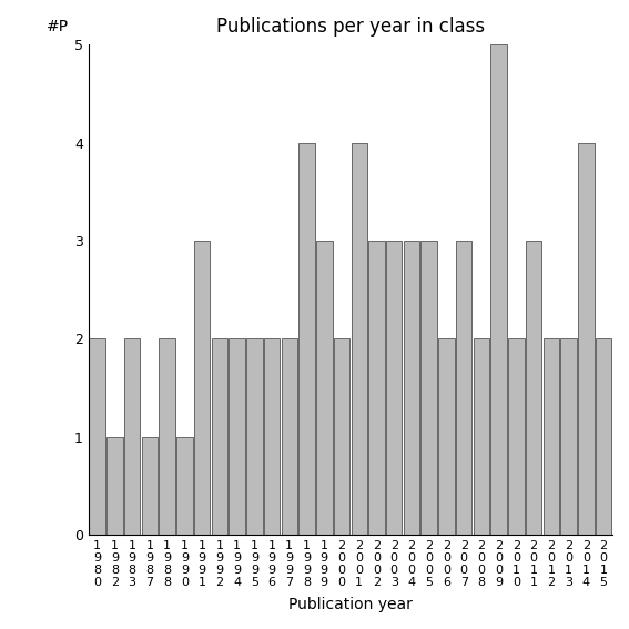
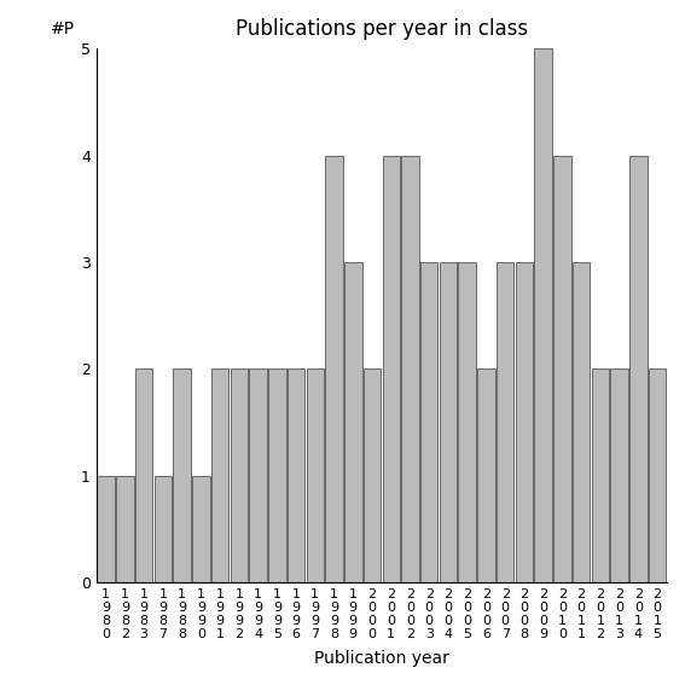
1 9 8 0: 2 -> 1
1 9 9 1: 3 -> 2
2 0 0 2: 3 -> 4
2 0 0 8: 2 -> 3
2 0 1 0: 2 -> 4
